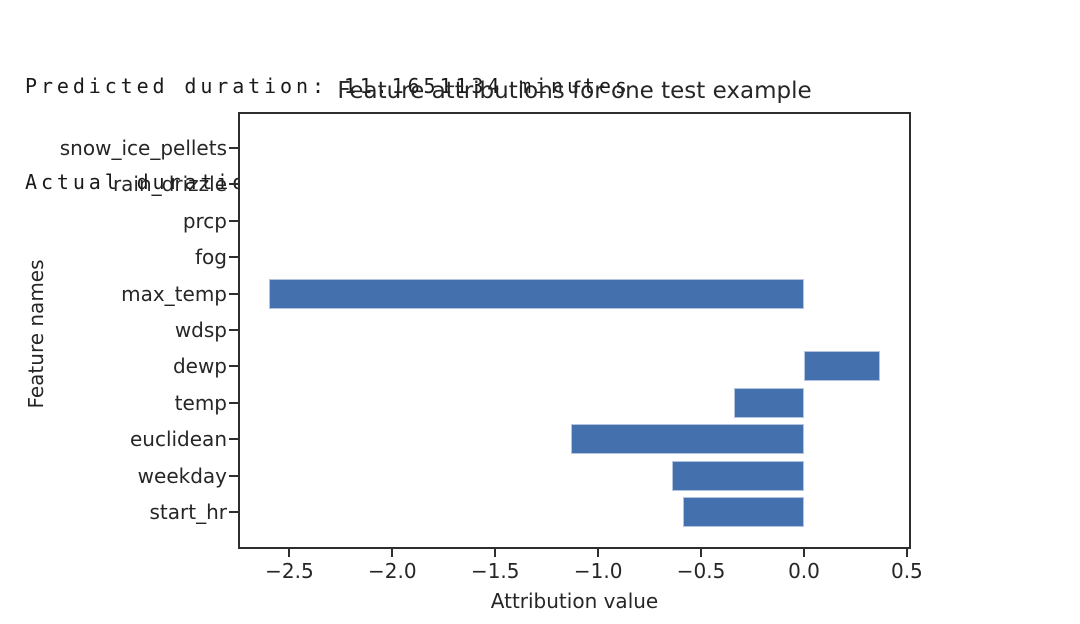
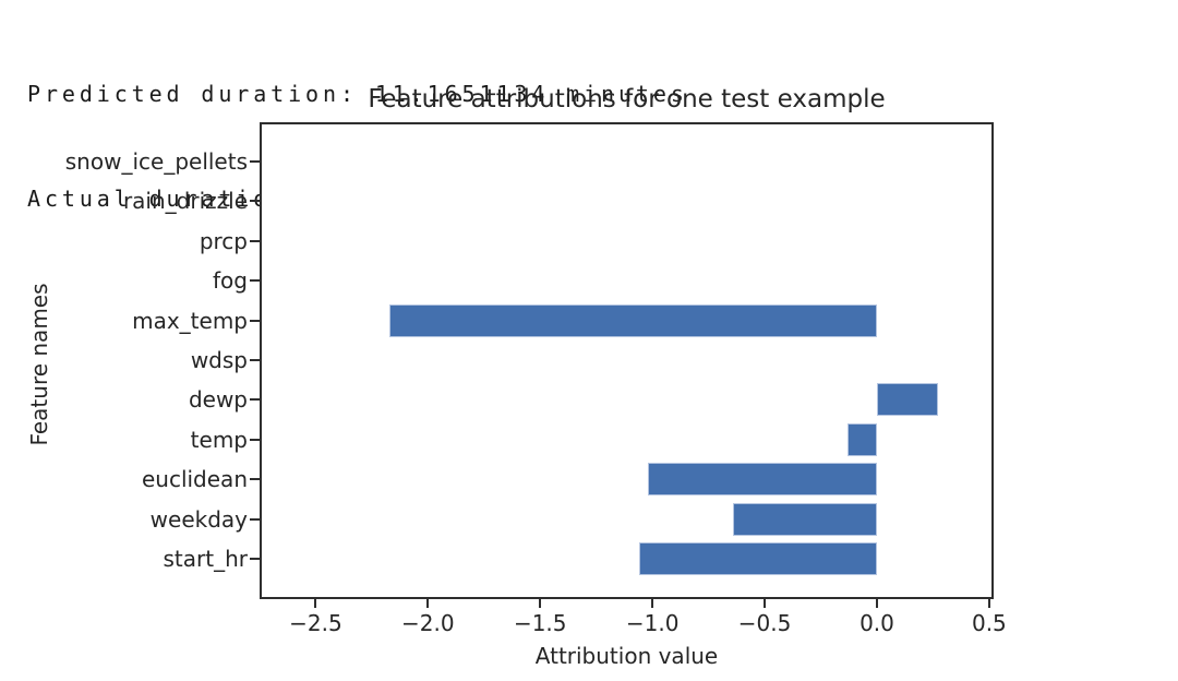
max_temp: -2.60 -> -2.17
dewp: 0.37 -> 0.27
temp: -0.34 -> -0.13
euclidean: -1.13 -> -1.02
start_hr: -0.59 -> -1.06
